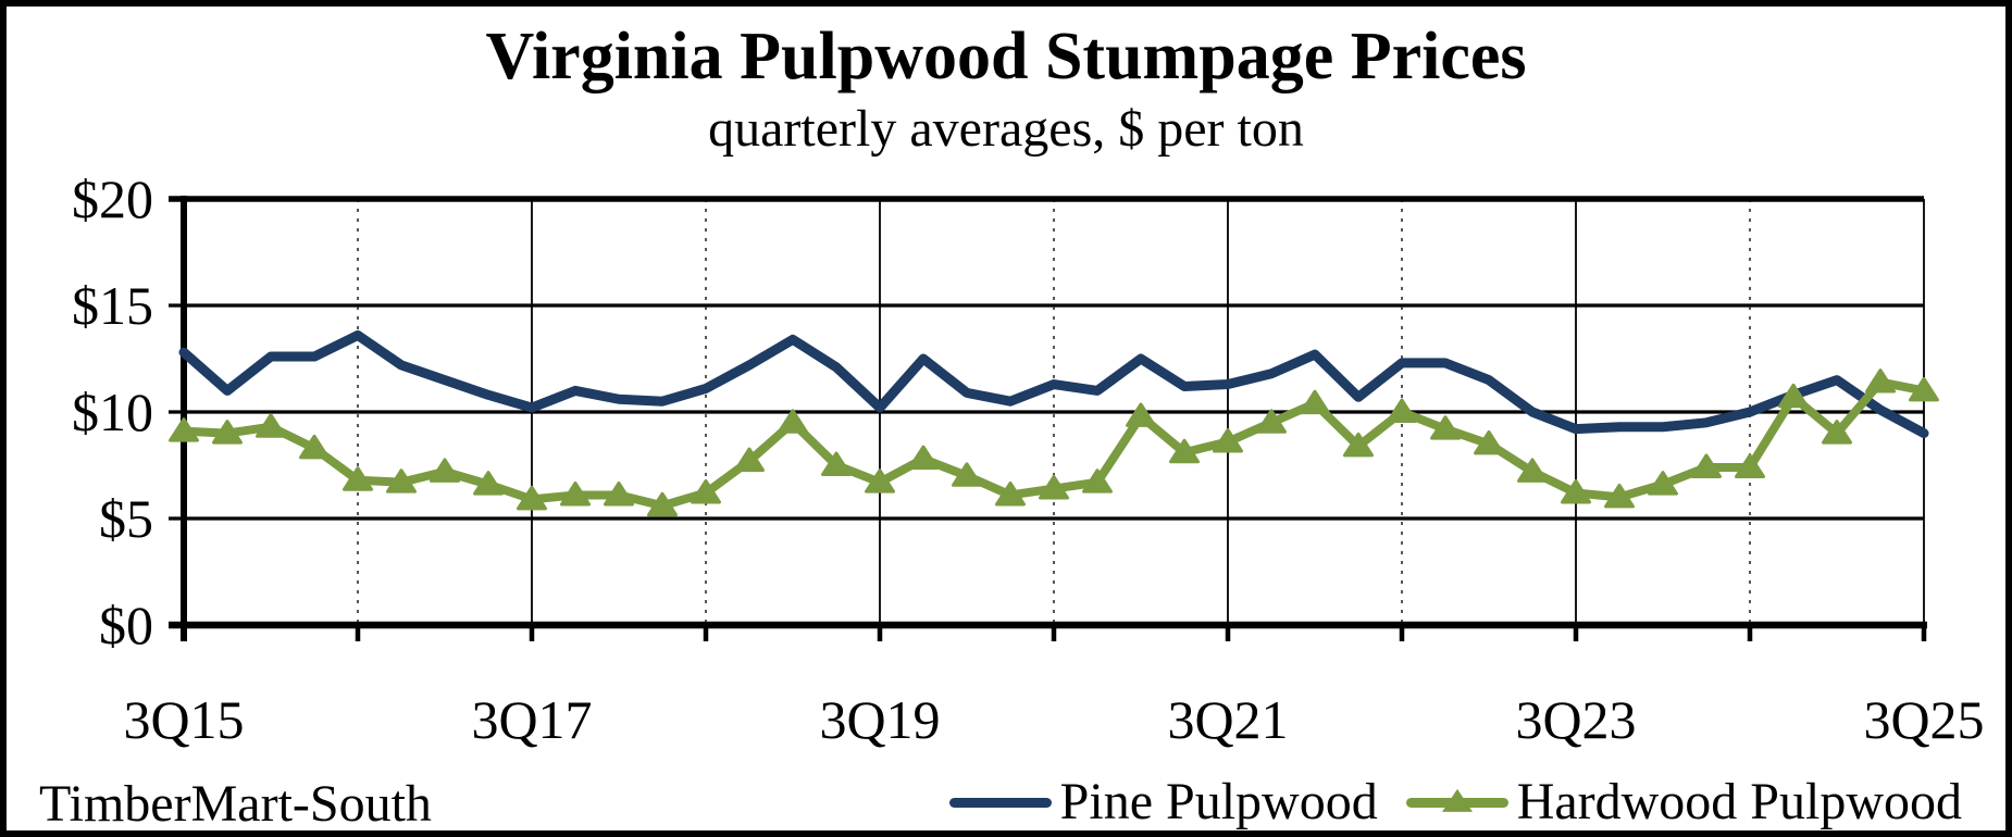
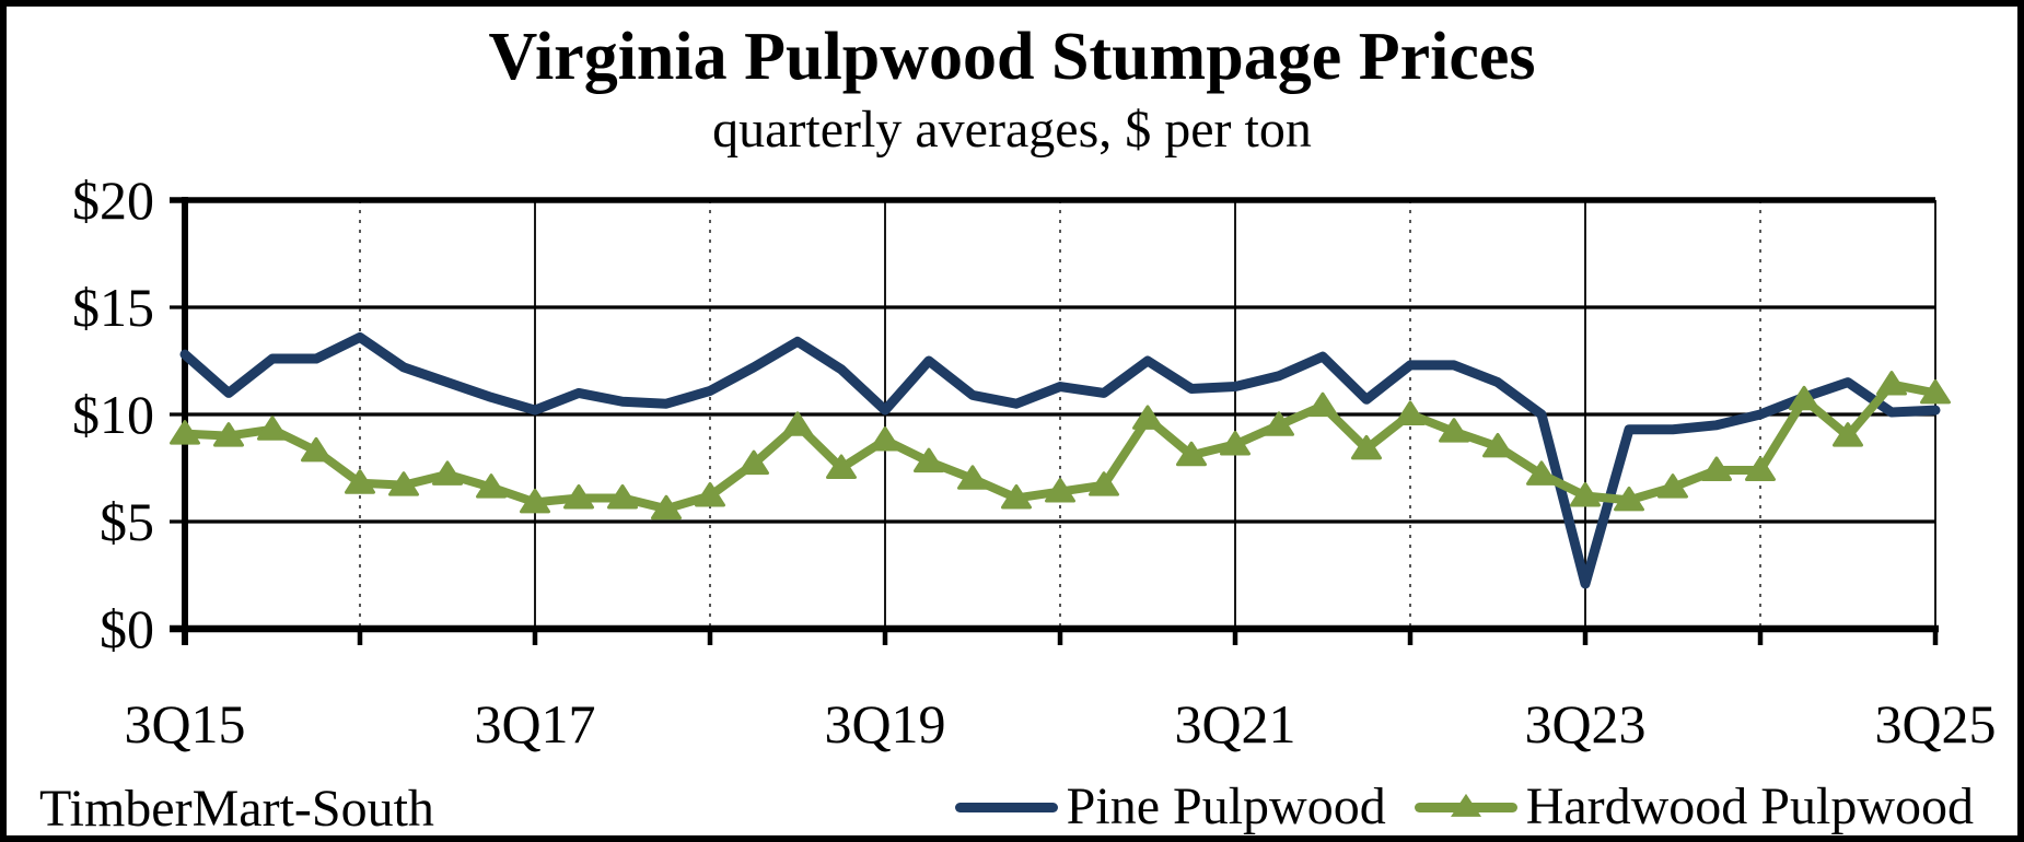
Hardwood Pulpwood/3Q19: $6.7 -> $8.8
Pine Pulpwood/3Q23: $9.2 -> $2.1
Pine Pulpwood/3Q25: $9.0 -> $10.2
